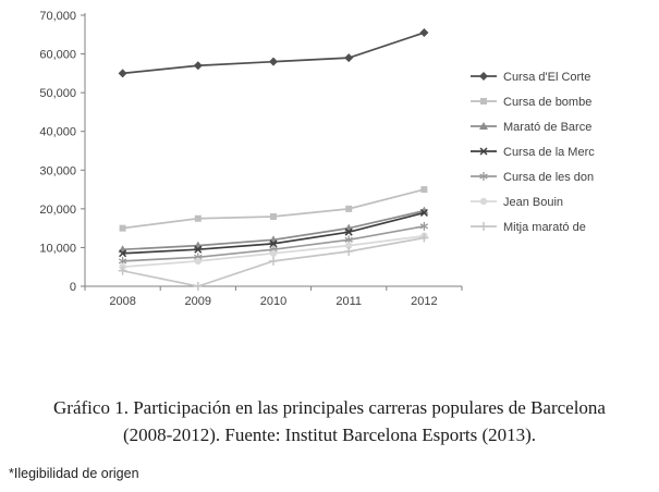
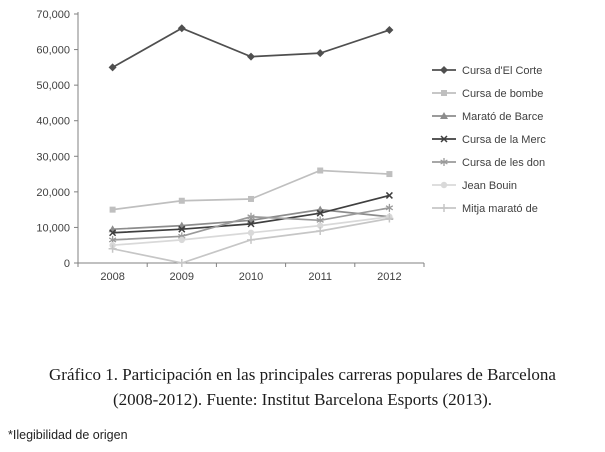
Cursa d'El Corte/2009: 57000 -> 66000
Cursa de les don/2010: 10000 -> 13000
Cursa de bombe/2011: 20000 -> 26000
Marató de Barce/2012: 20000 -> 13000
